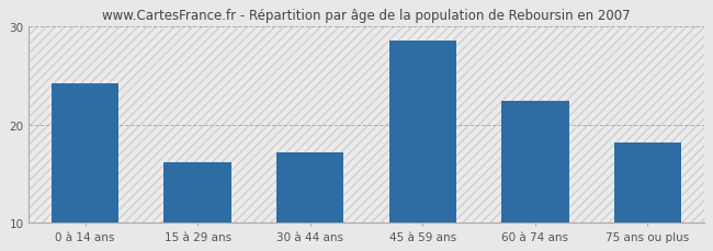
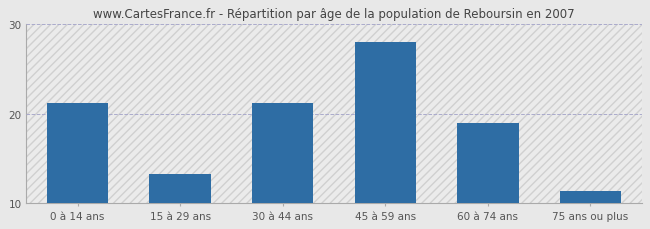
0 à 14 ans: 24.2 -> 21.2
15 à 29 ans: 16.2 -> 13.2
30 à 44 ans: 17.2 -> 21.2
45 à 59 ans: 28.6 -> 28.0
60 à 74 ans: 22.4 -> 19.0
75 ans ou plus: 18.2 -> 11.3
